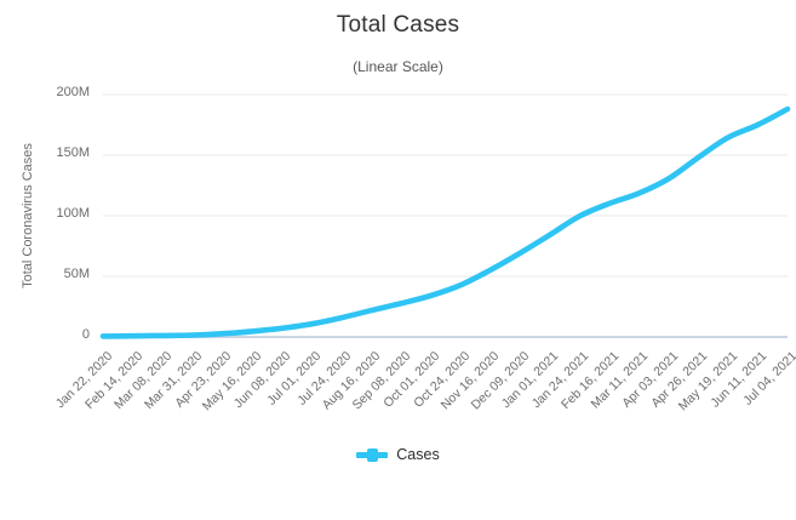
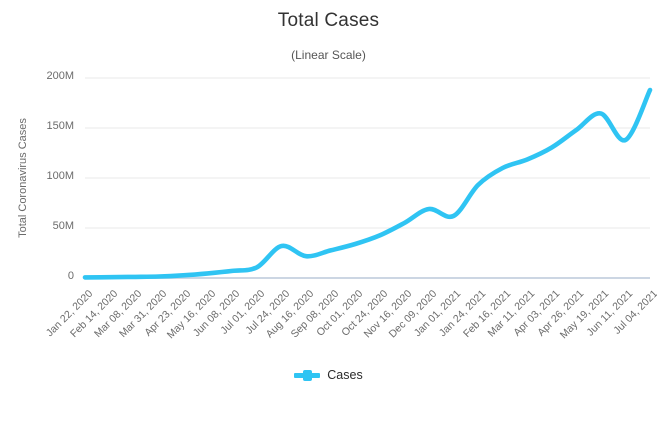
Jul 24, 2020: 16M -> 32M
Jan 01, 2021: 84M -> 62M
Jan 24, 2021: 100M -> 93M
Jun 11, 2021: 175M -> 138M
